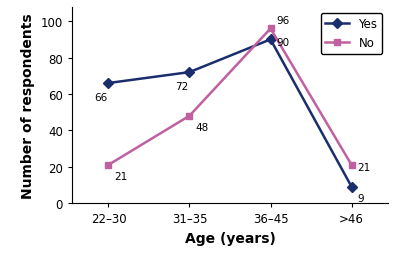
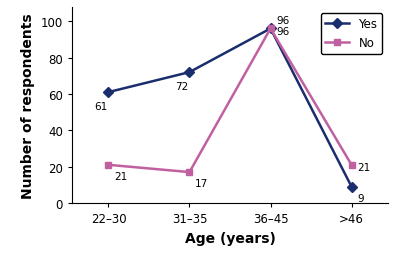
Yes/22–30: 66 -> 61
No/31–35: 48 -> 17
Yes/36–45: 90 -> 96
